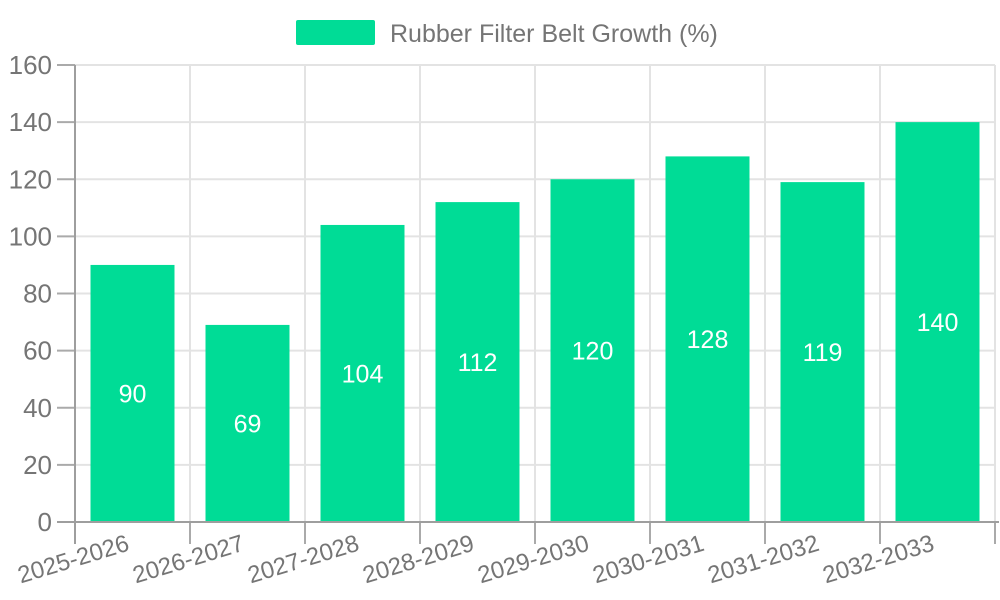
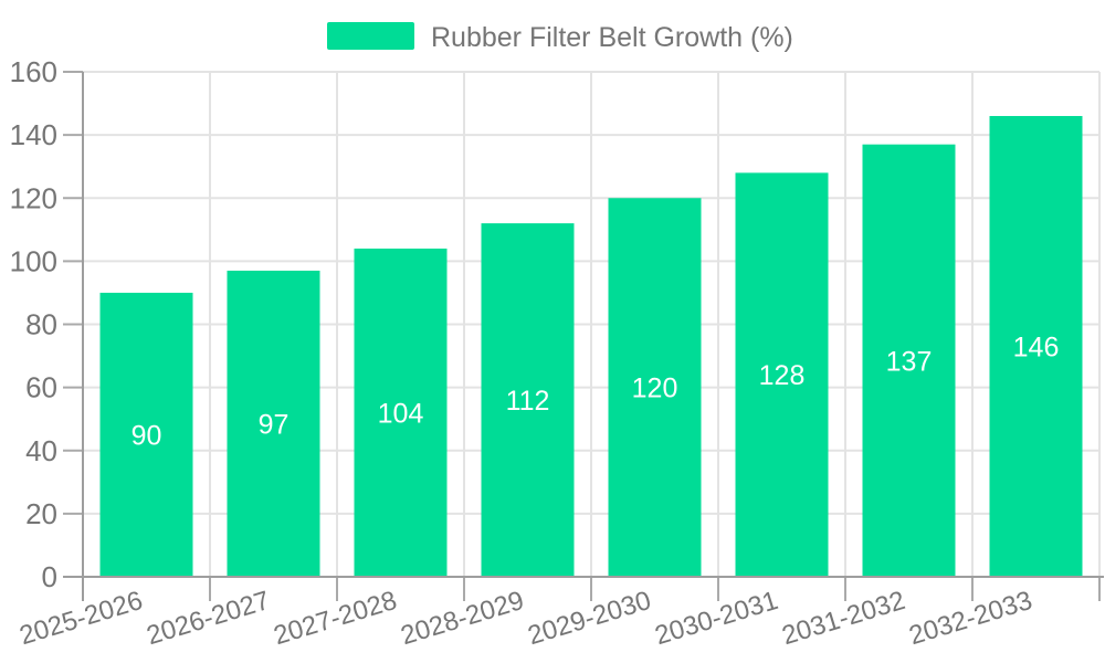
2026-2027: 69 -> 97
2031-2032: 119 -> 137
2032-2033: 140 -> 146
